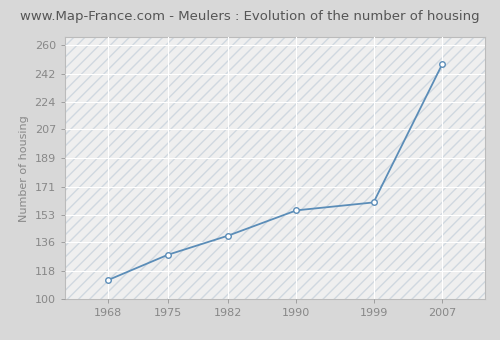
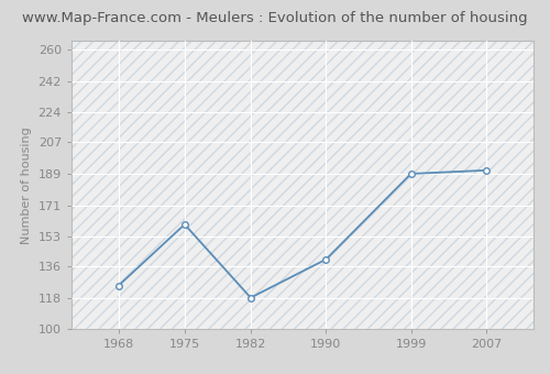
1968: 112 -> 125
1975: 128 -> 160
1982: 140 -> 118
1990: 156 -> 140
1999: 161 -> 189
2007: 248 -> 191
